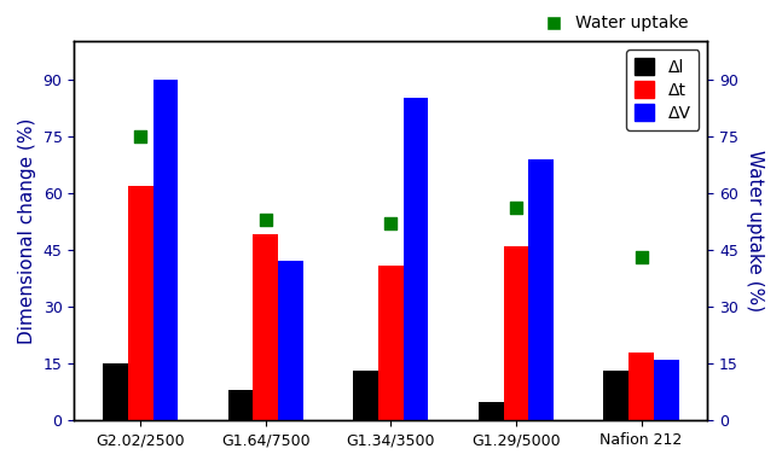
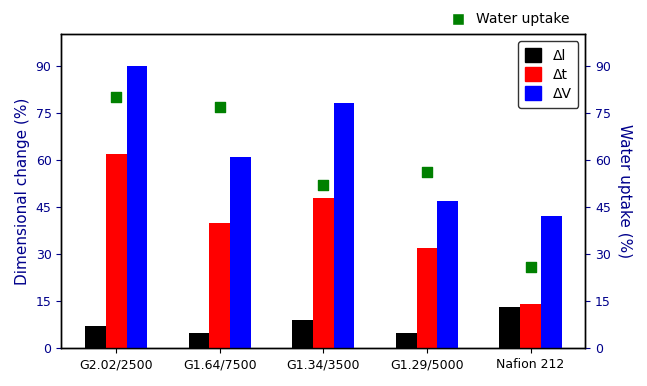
Δl/G2.02/2500: 15 -> 7
Water uptake/G2.02/2500: 75 -> 80
Δl/G1.64/7500: 8 -> 5
Δt/G1.64/7500: 49 -> 40
Water uptake/G1.64/7500: 53 -> 77
ΔV/G1.64/7500: 42 -> 61
Δl/G1.34/3500: 13 -> 9
Δt/G1.34/3500: 41 -> 48
ΔV/G1.34/3500: 85 -> 78
Δt/G1.29/5000: 46 -> 32
ΔV/G1.29/5000: 69 -> 47
Δt/Nafion 212: 18 -> 14
Water uptake/Nafion 212: 43 -> 26
ΔV/Nafion 212: 16 -> 42
